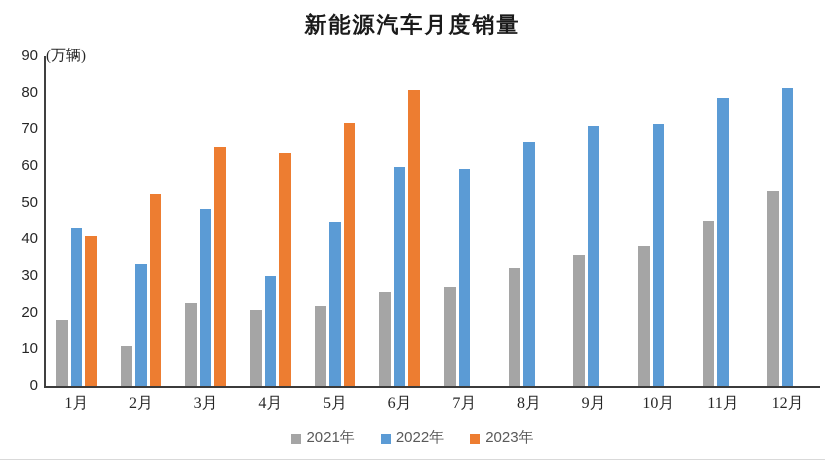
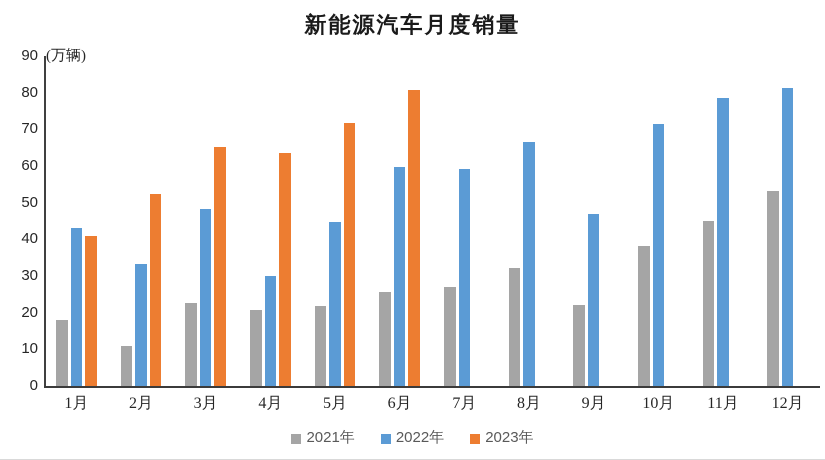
2021年/9月: 36 -> 22
2022年/9月: 71 -> 47
